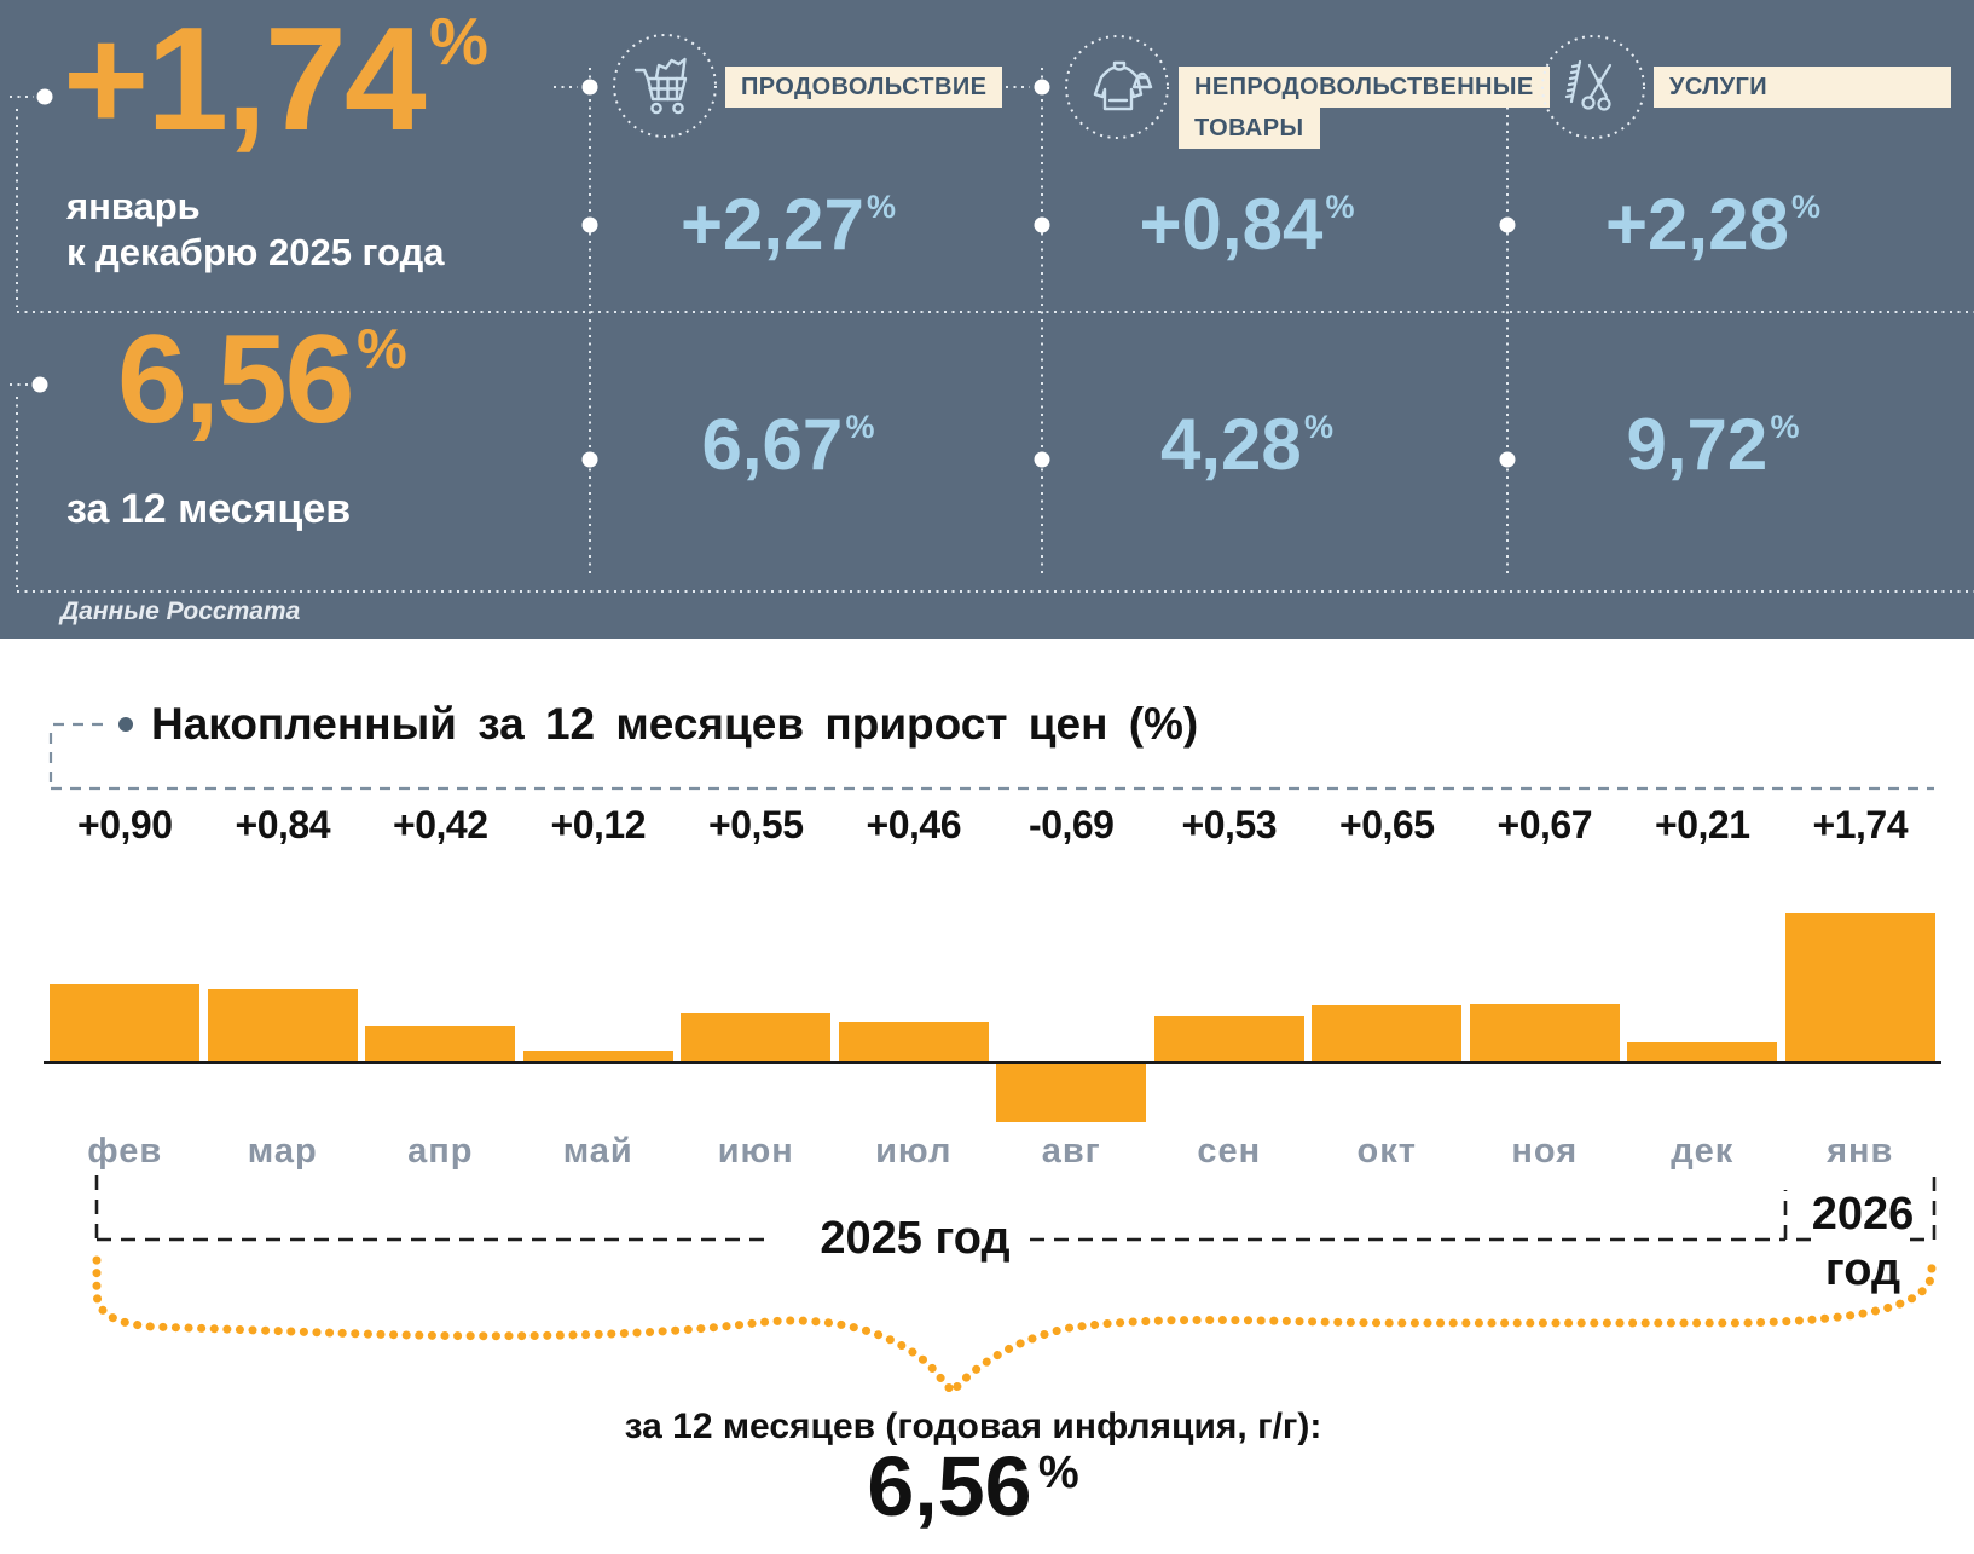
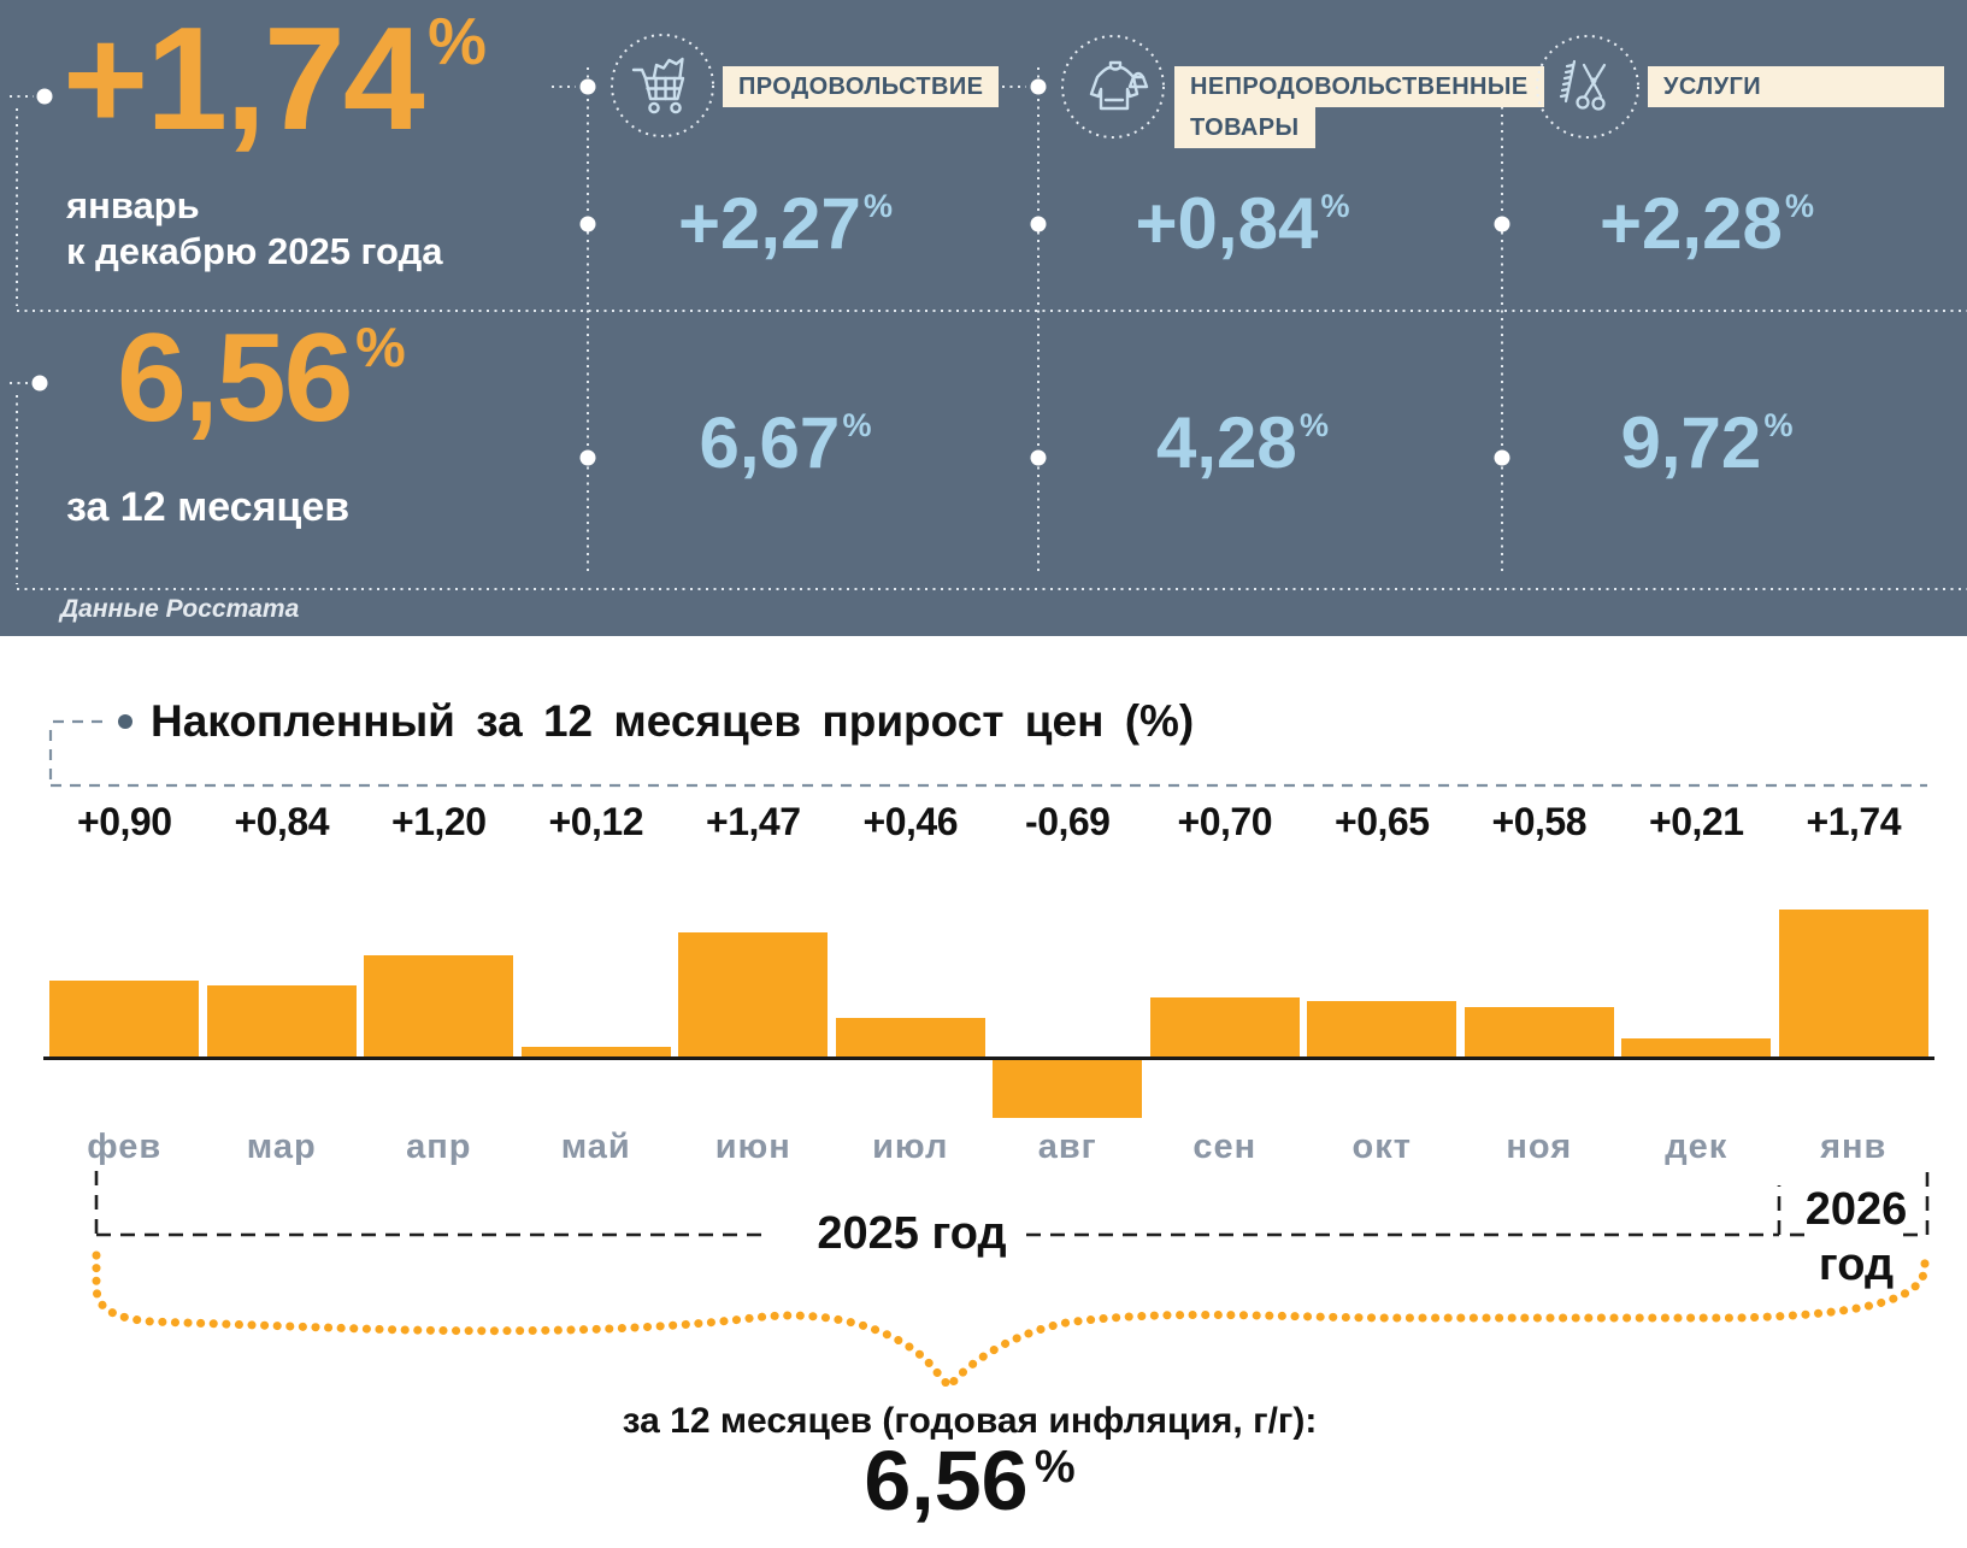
апр: +0,42 -> +1,20
июн: +0,55 -> +1,47
сен: +0,53 -> +0,70
ноя: +0,67 -> +0,58
